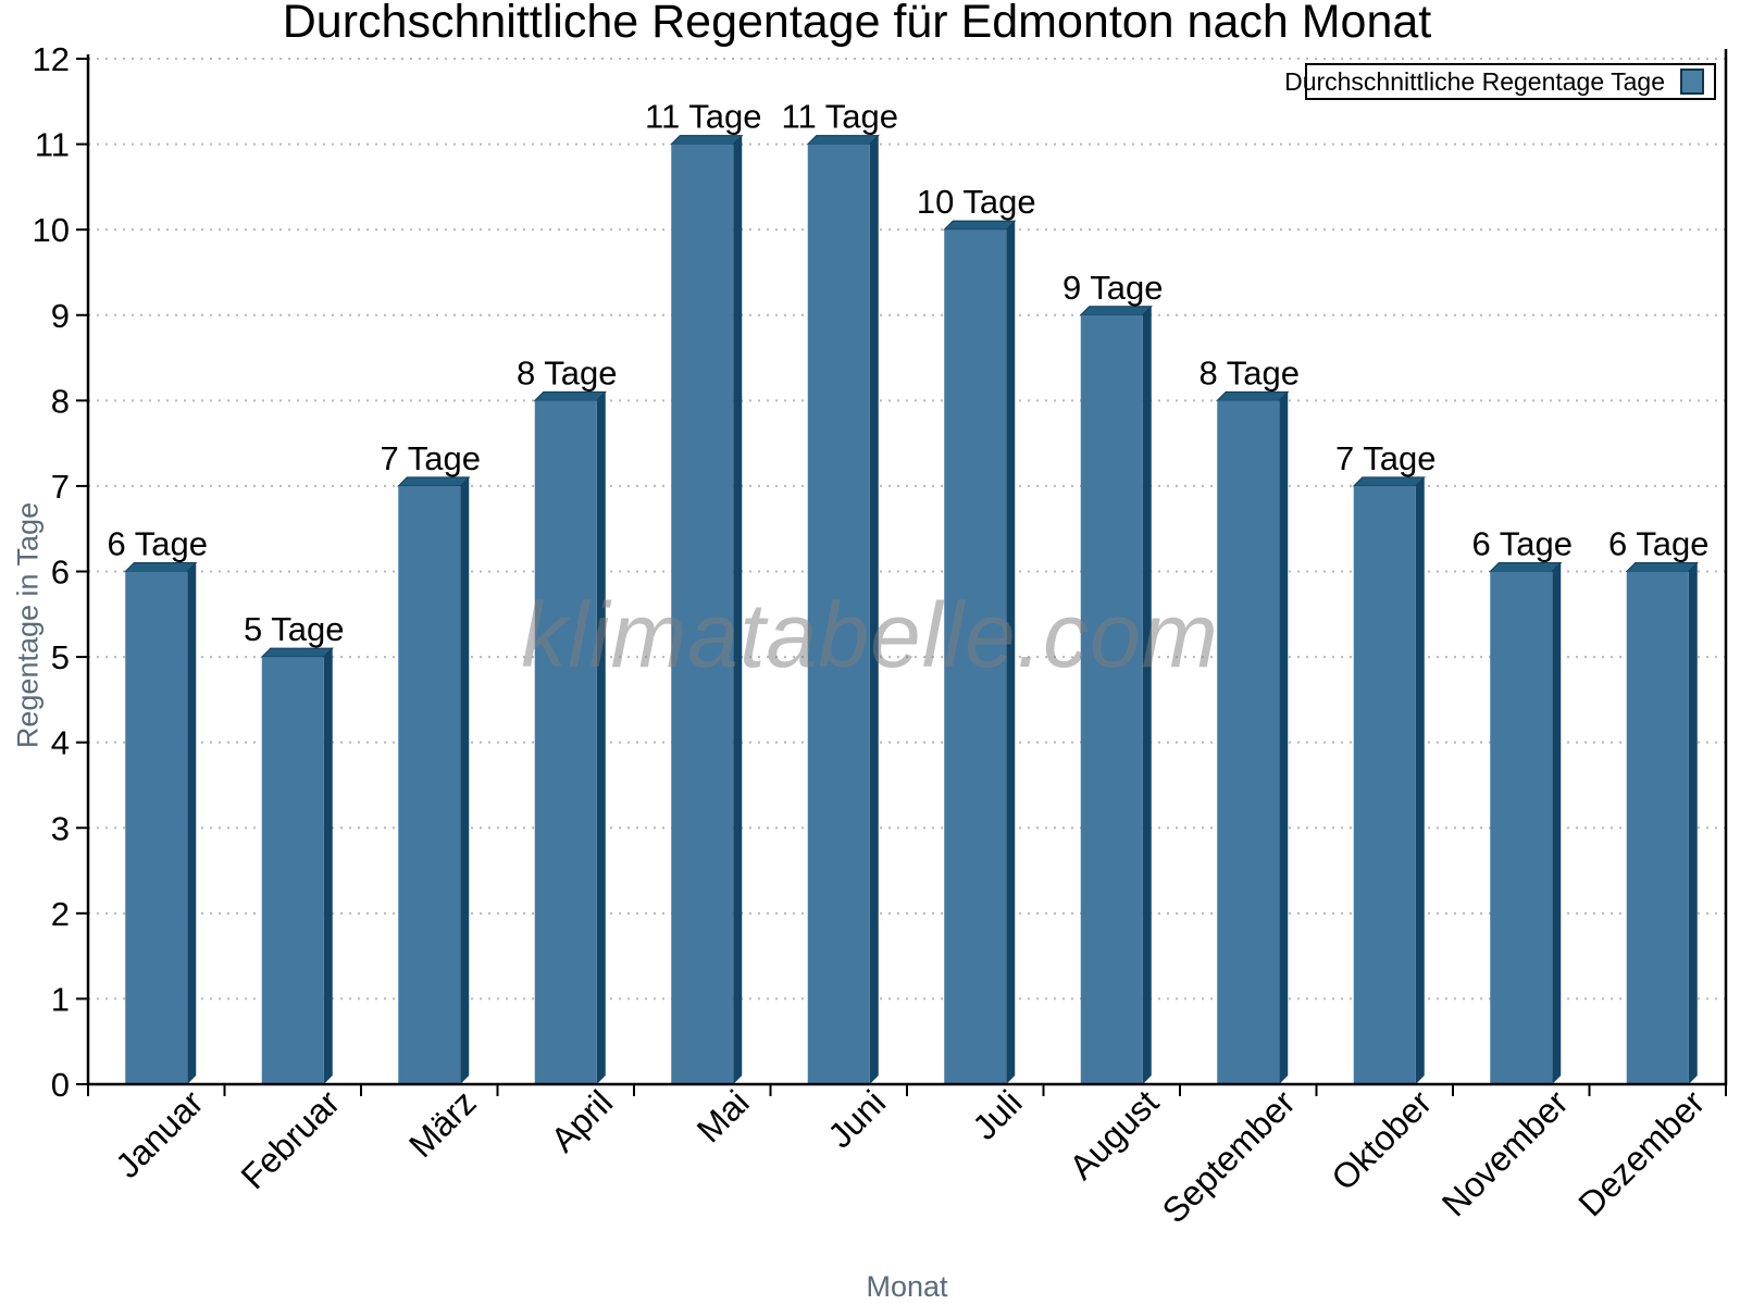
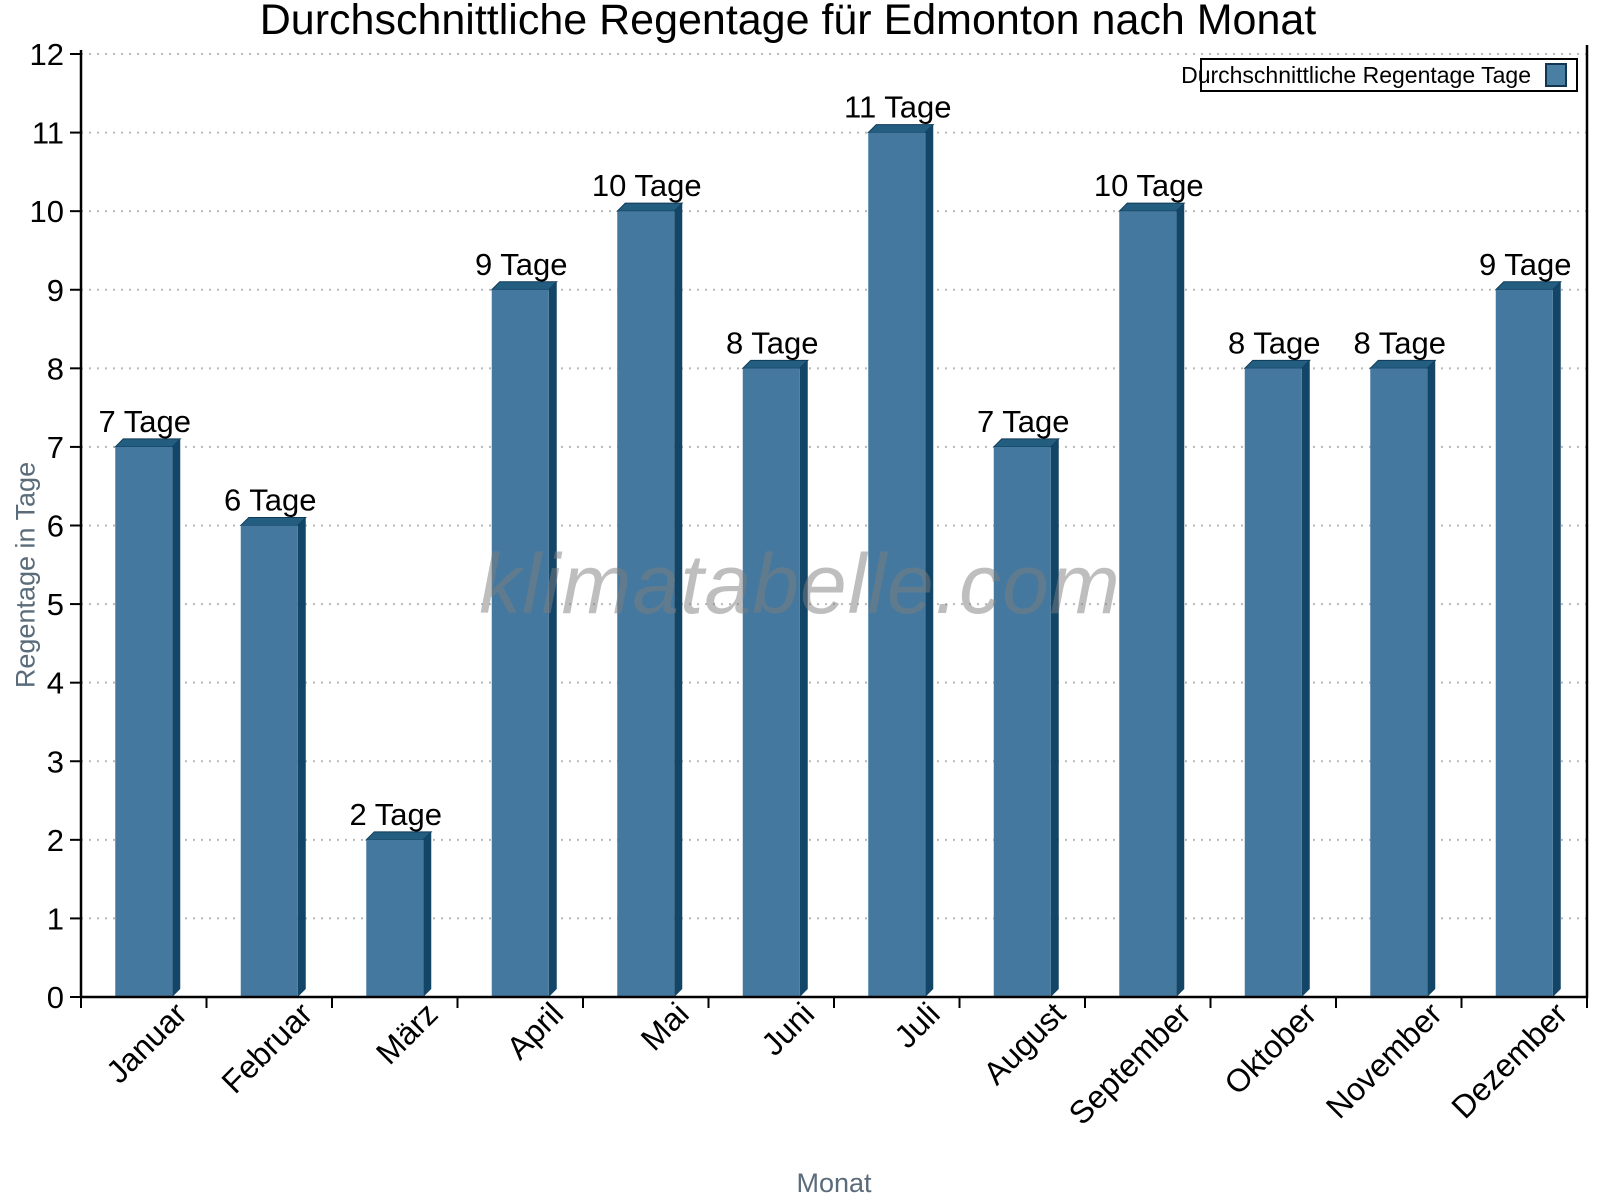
Januar: 6 -> 7
Februar: 5 -> 6
März: 7 -> 2
April: 8 -> 9
Mai: 11 -> 10
Juni: 11 -> 8
Juli: 10 -> 11
August: 9 -> 7
September: 8 -> 10
Oktober: 7 -> 8
November: 6 -> 8
Dezember: 6 -> 9
